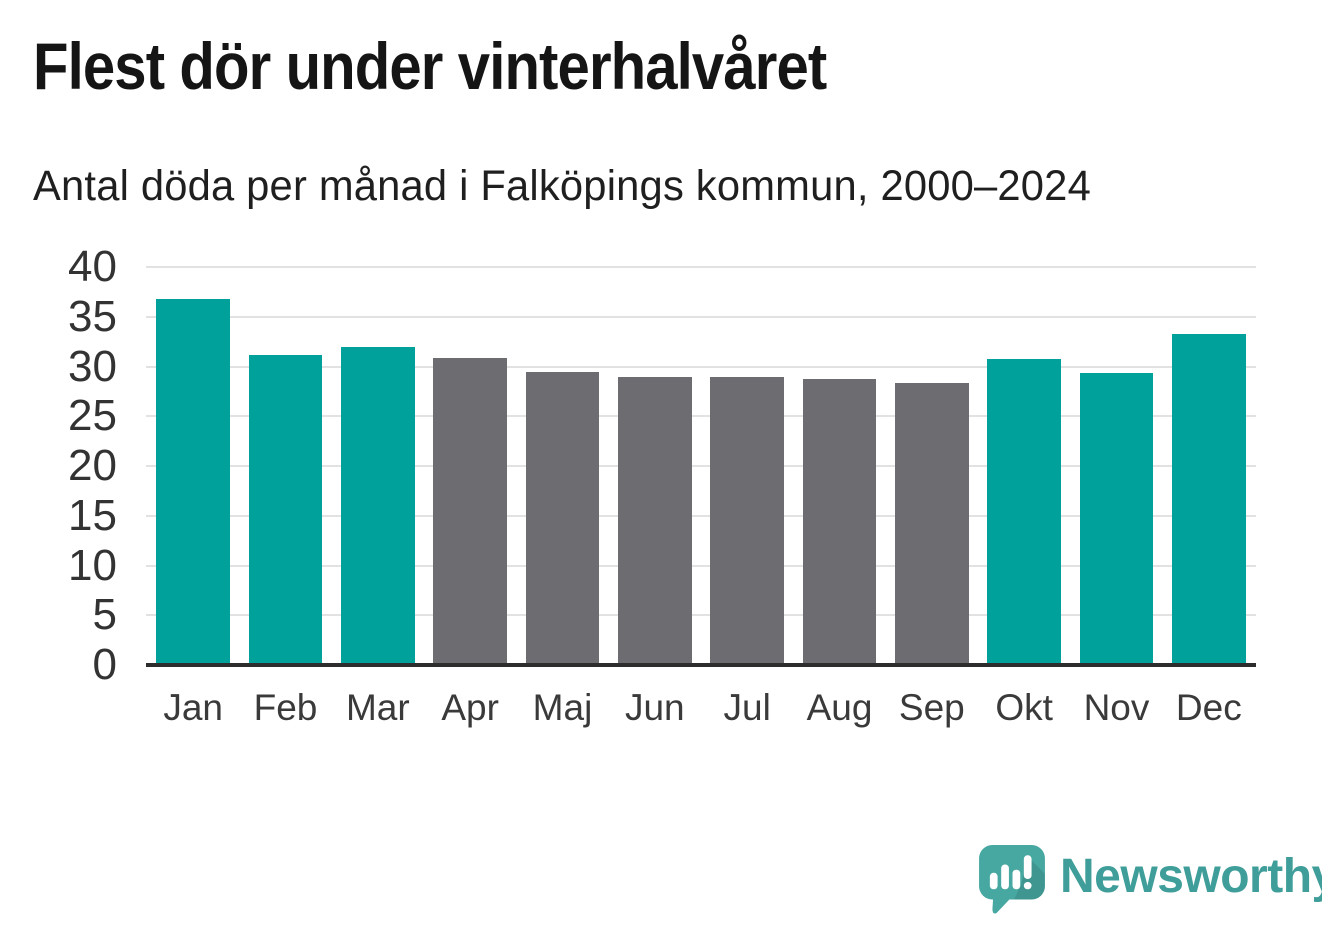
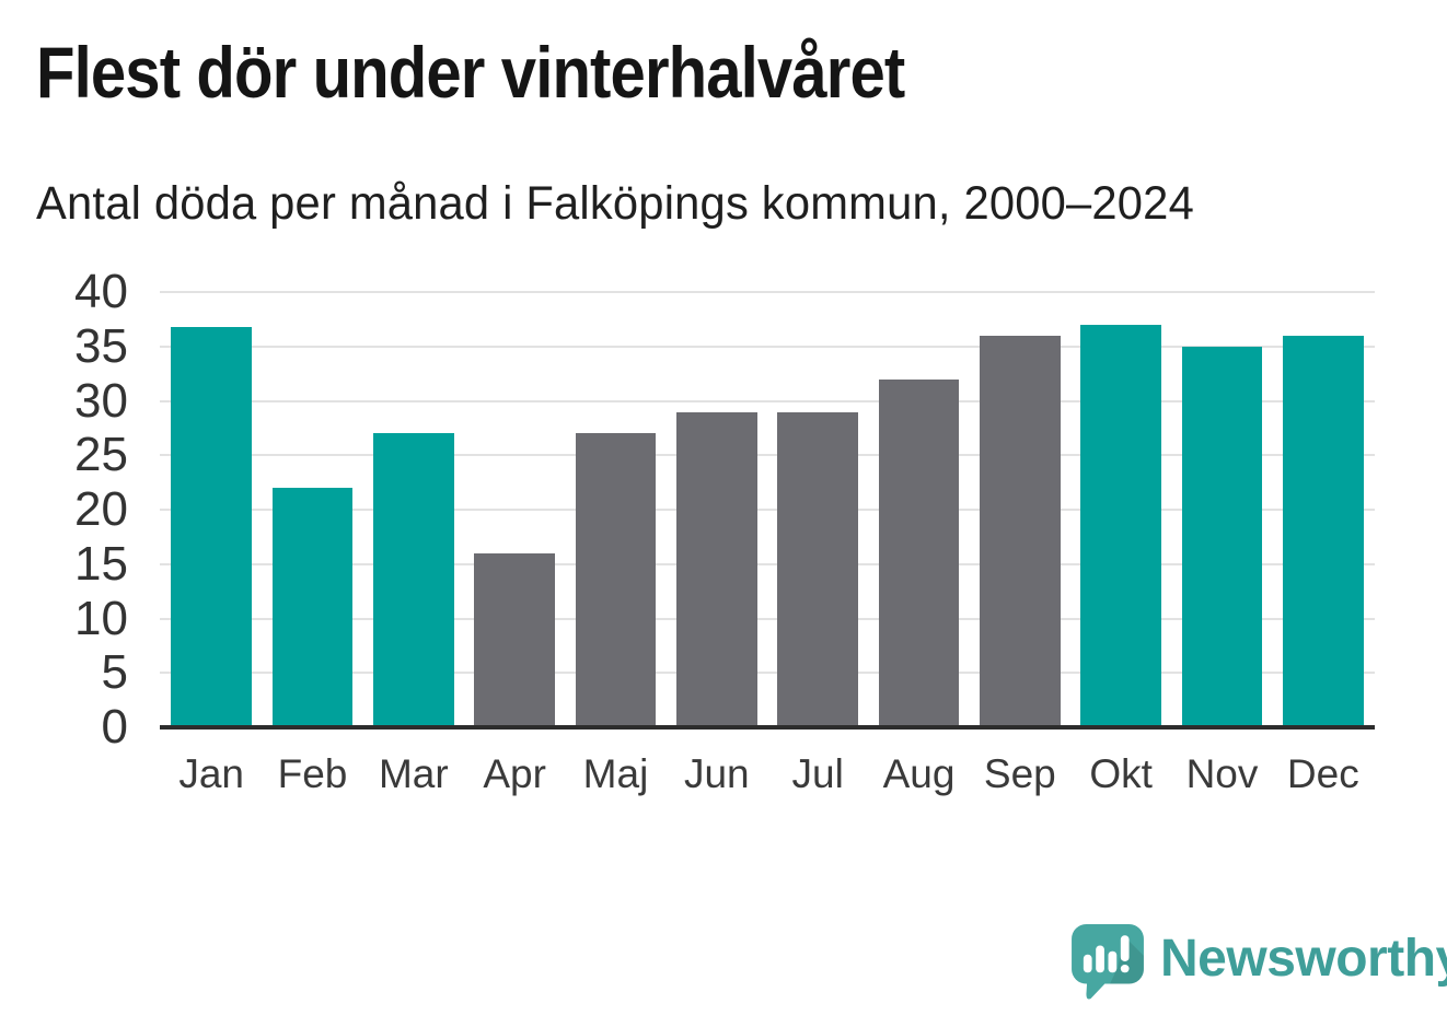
Feb: 31 -> 22
Mar: 32 -> 27
Apr: 31 -> 16
Maj: 29 -> 27
Aug: 29 -> 32
Sep: 28 -> 36
Okt: 31 -> 37
Nov: 29 -> 35
Dec: 33 -> 36
